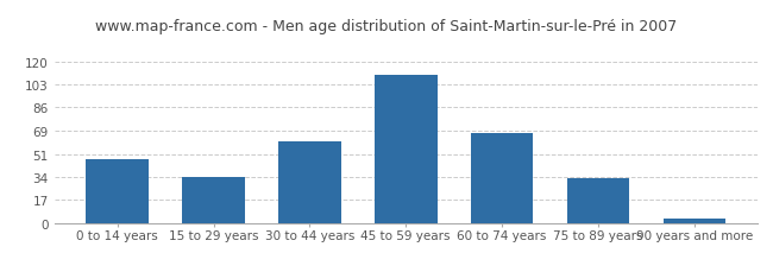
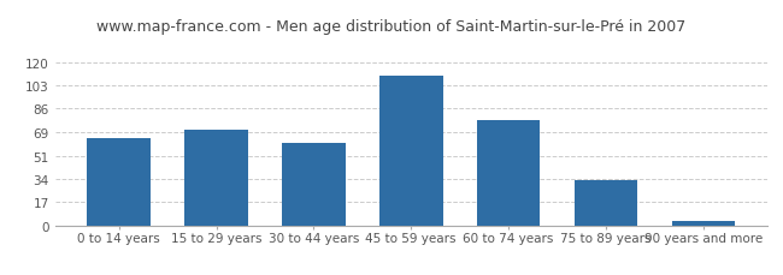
0 to 14 years: 47 -> 64
15 to 29 years: 34 -> 70
60 to 74 years: 67 -> 77
